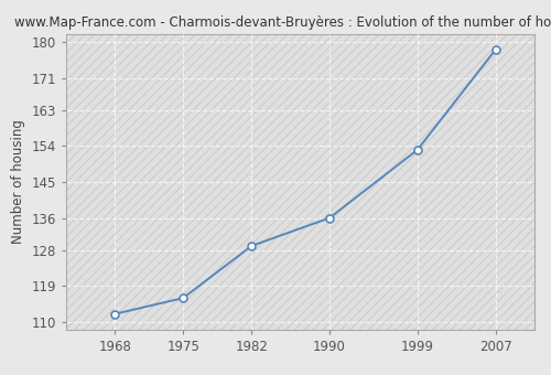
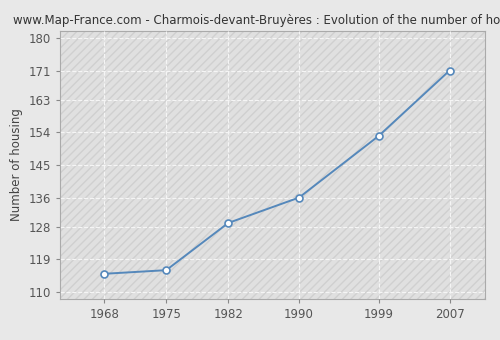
1968: 112 -> 115
2007: 178 -> 171
